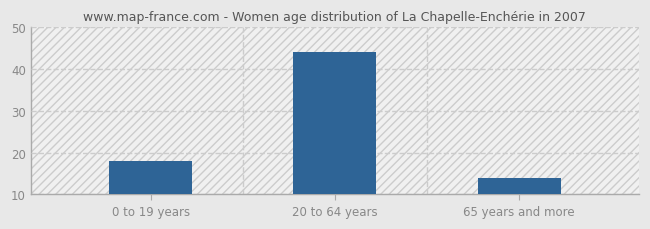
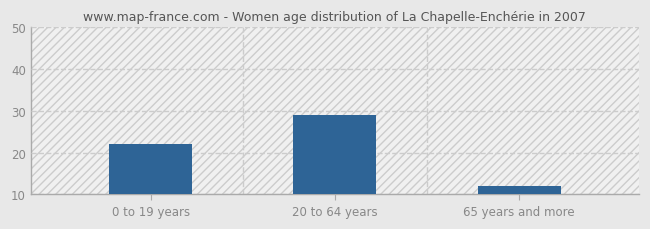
0 to 19 years: 18 -> 22
20 to 64 years: 44 -> 29
65 years and more: 14 -> 12
